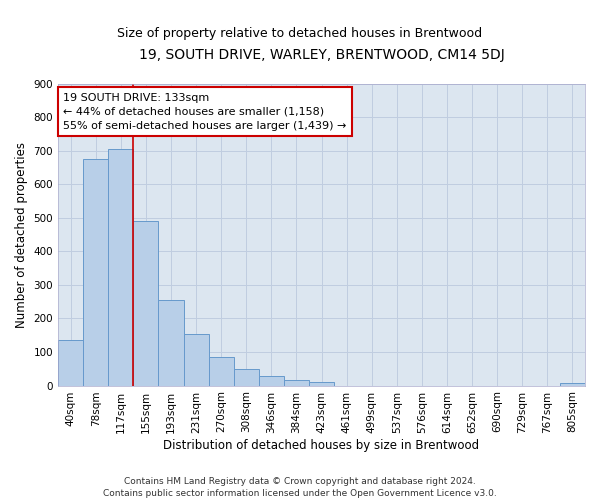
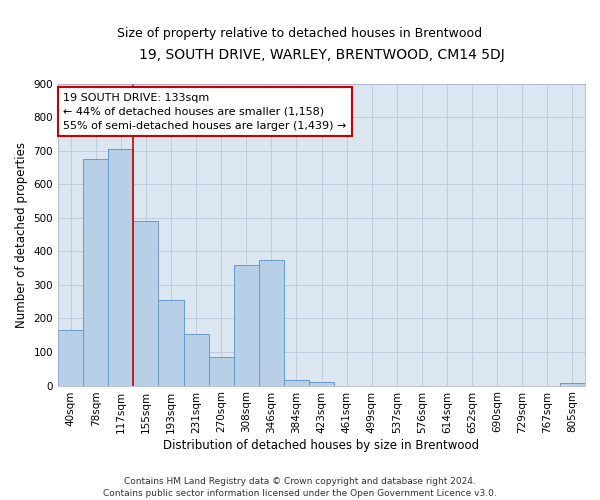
40sqm: 135 -> 165
308sqm: 50 -> 360
346sqm: 28 -> 375
